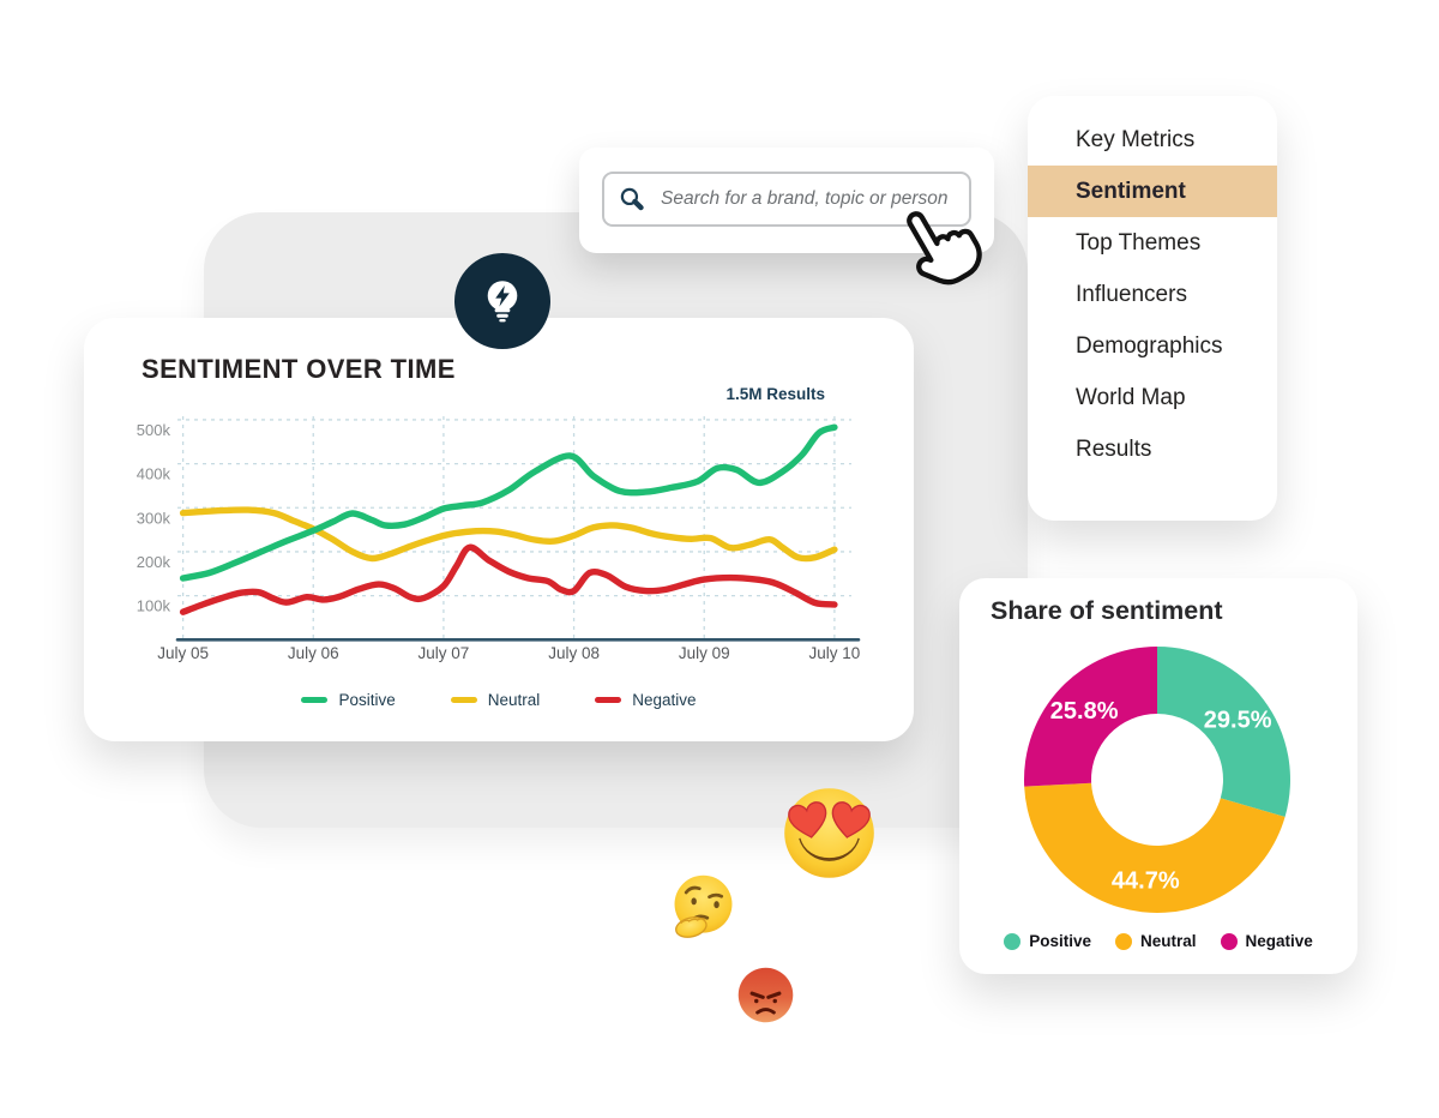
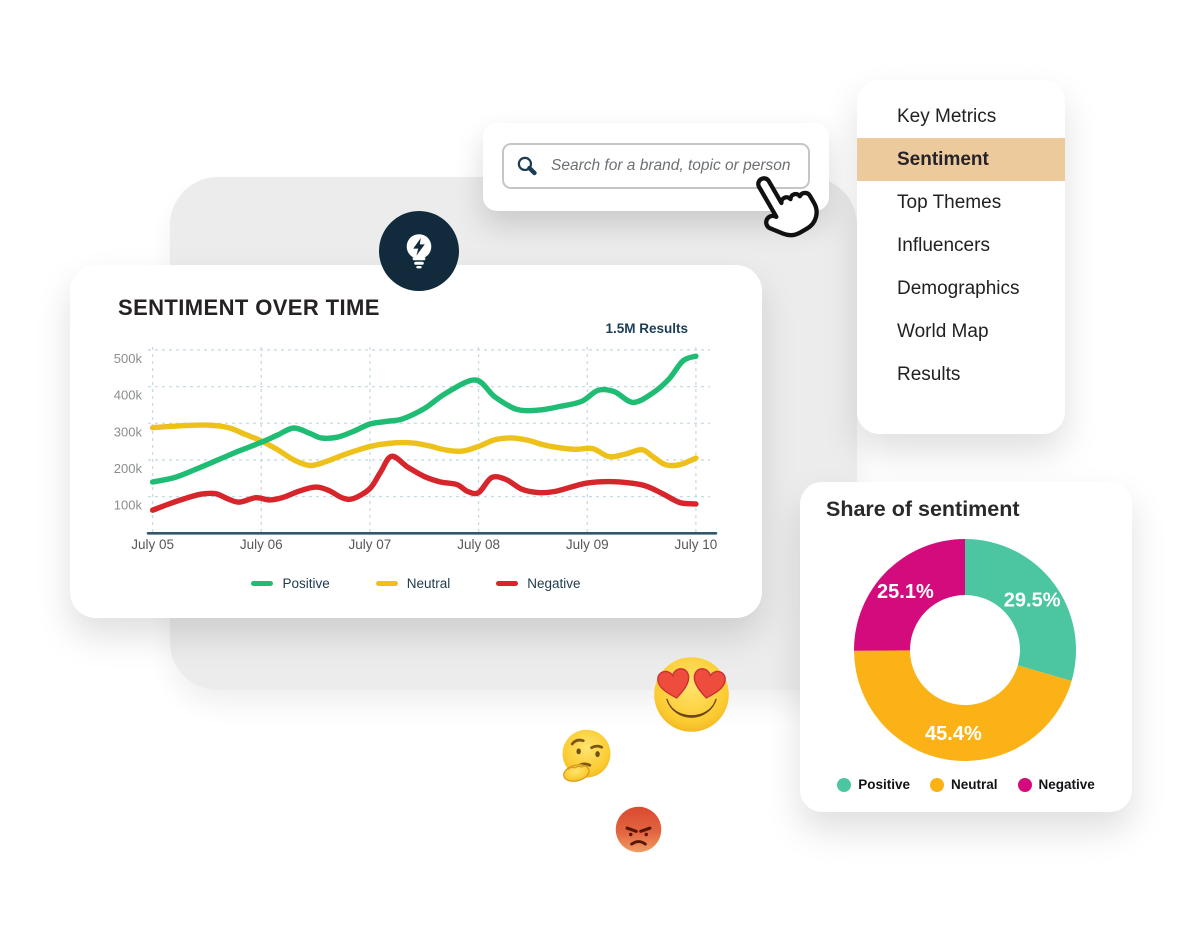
Share of sentiment/Neutral: 44.7% -> 45.4%
Share of sentiment/Negative: 25.8% -> 25.1%
